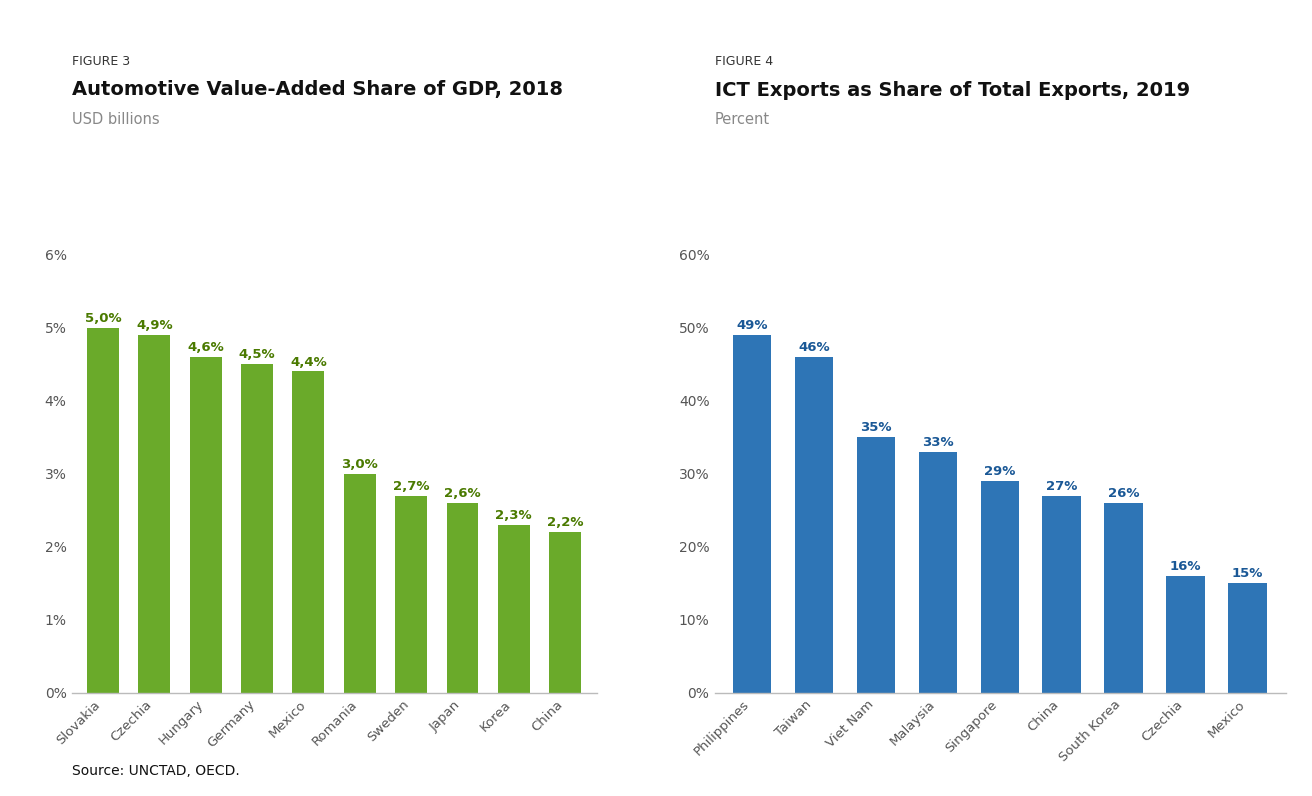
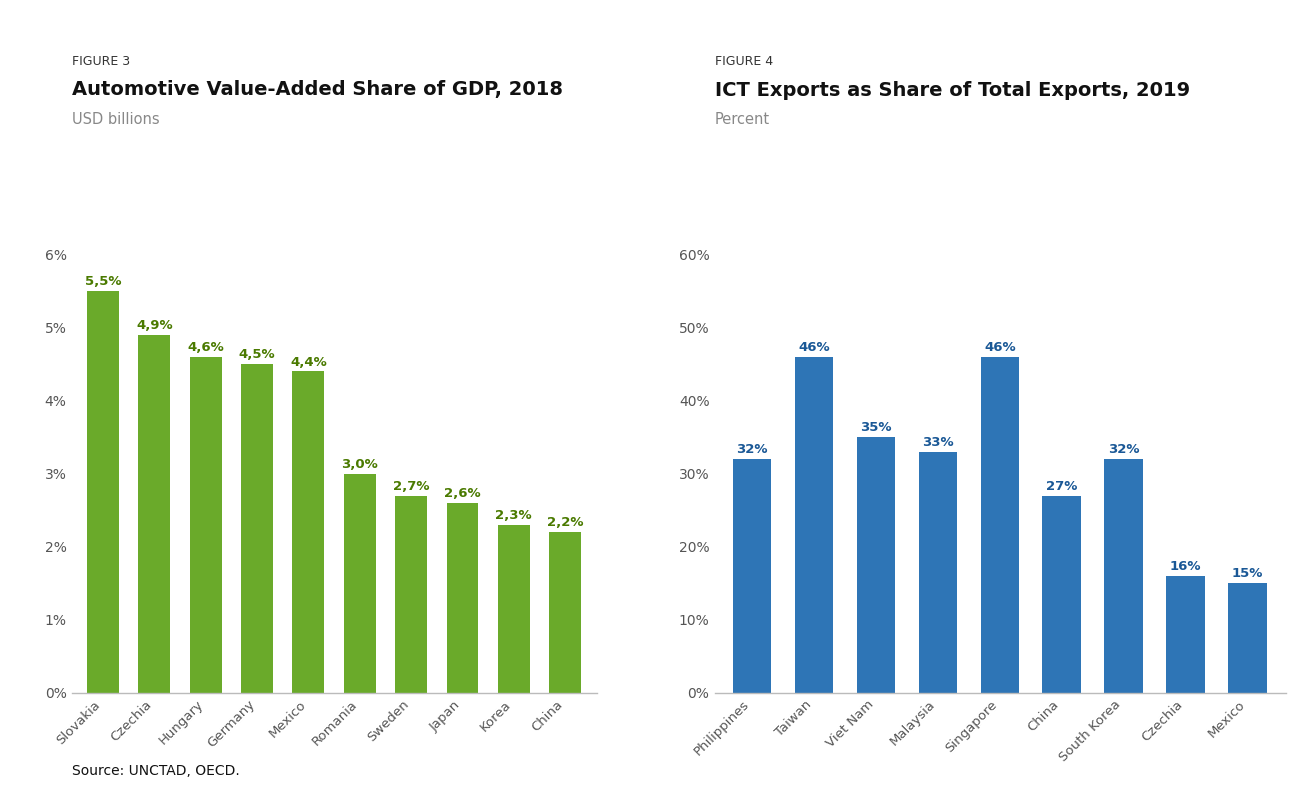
Slovakia: 5,0% -> 5,5%
Philippines: 49% -> 32%
Singapore: 29% -> 46%
South Korea: 26% -> 32%
